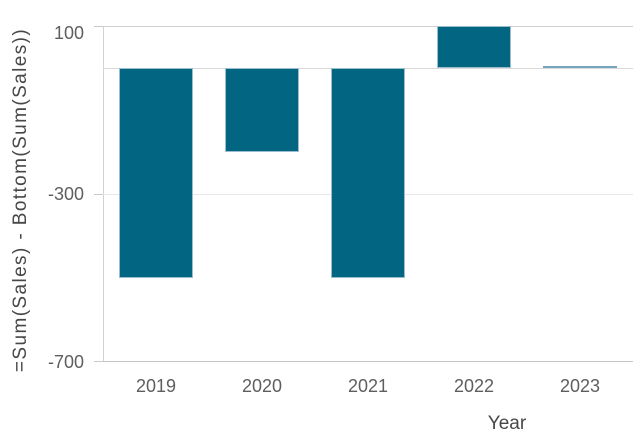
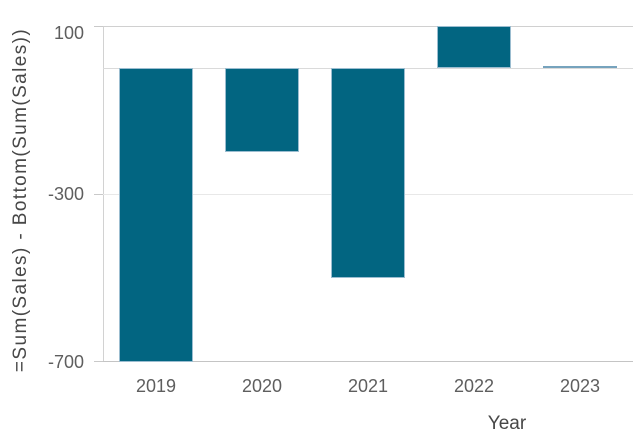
2019: -500 -> -700
